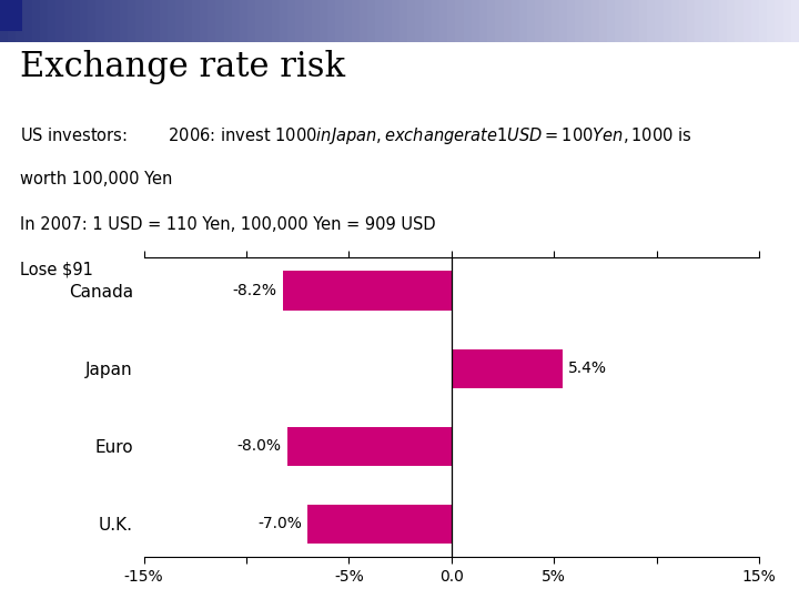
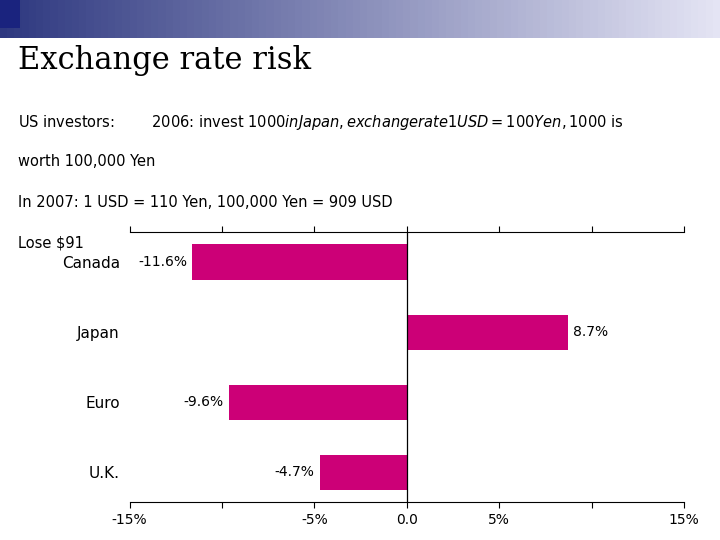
Canada: -8.2% -> -11.6%
Japan: 5.4% -> 8.7%
Euro: -8.0% -> -9.6%
U.K.: -7.0% -> -4.7%
